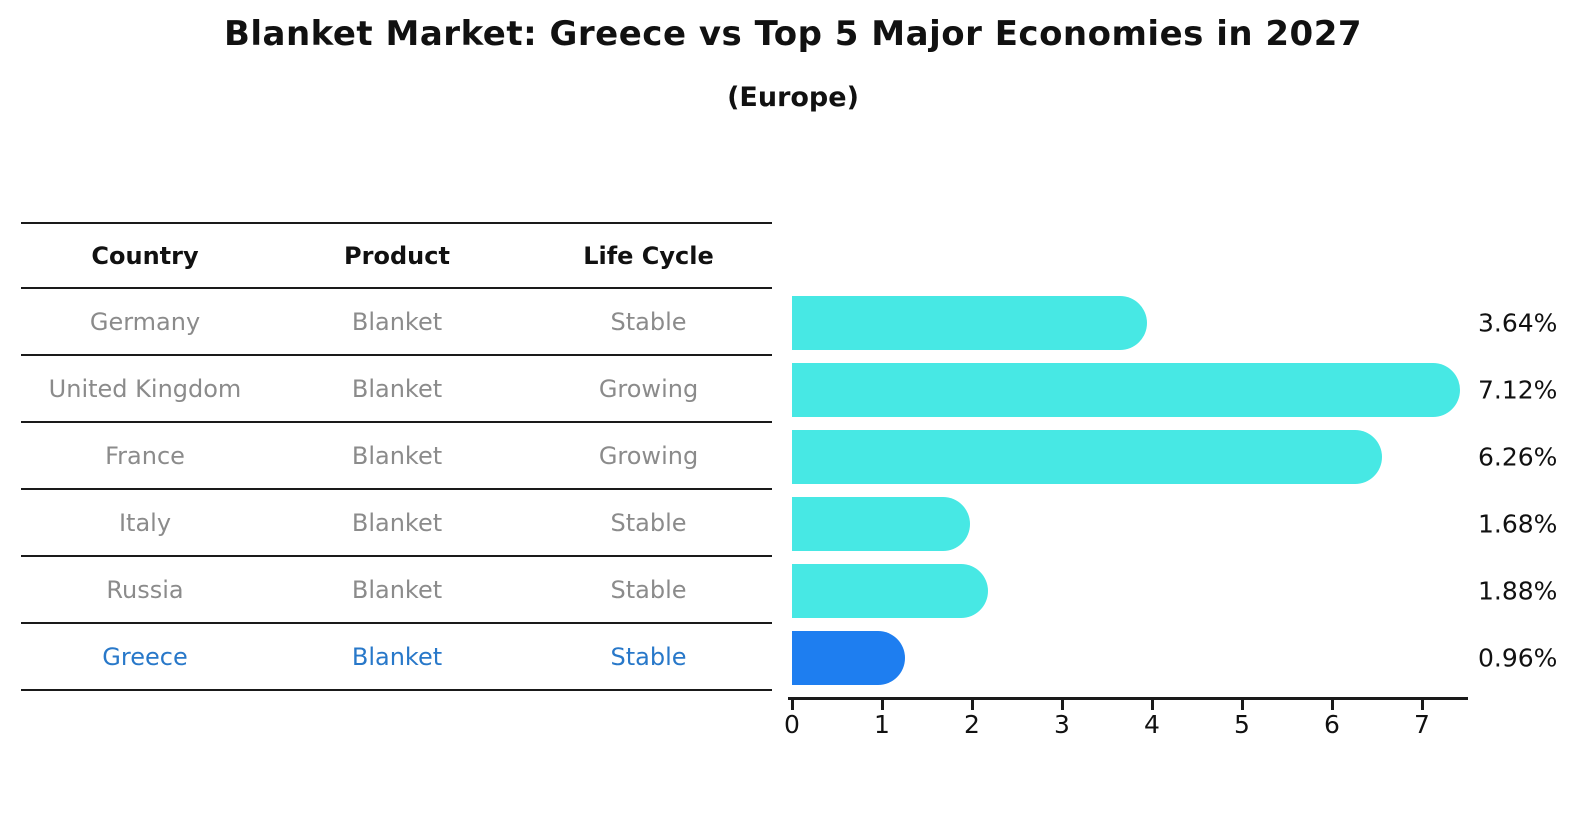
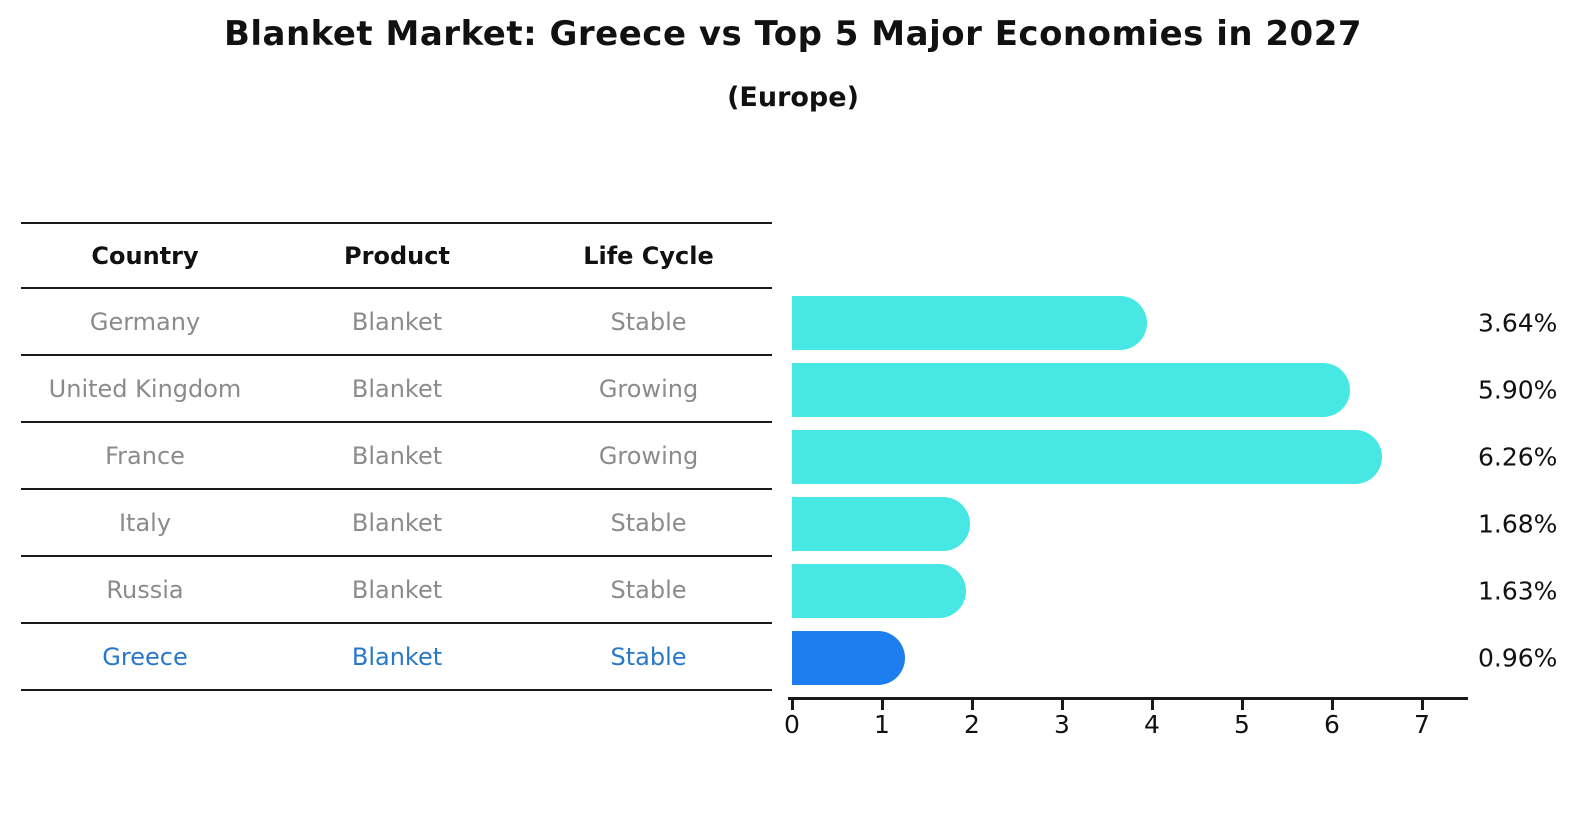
United Kingdom: 7.12% -> 5.90%
Russia: 1.88% -> 1.63%
